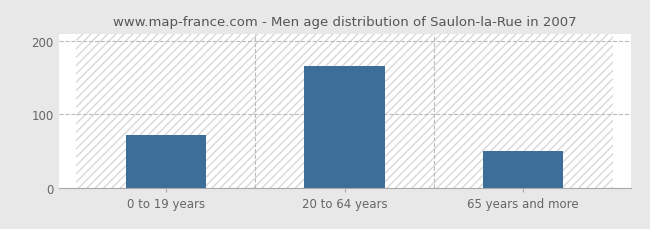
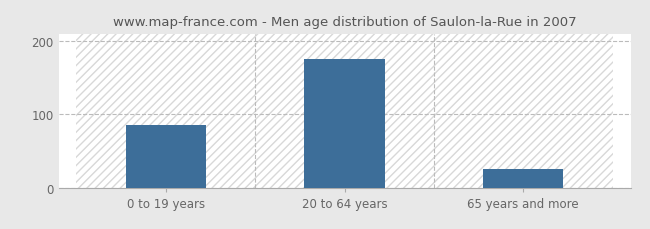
0 to 19 years: 72 -> 85
20 to 64 years: 166 -> 175
65 years and more: 50 -> 25
